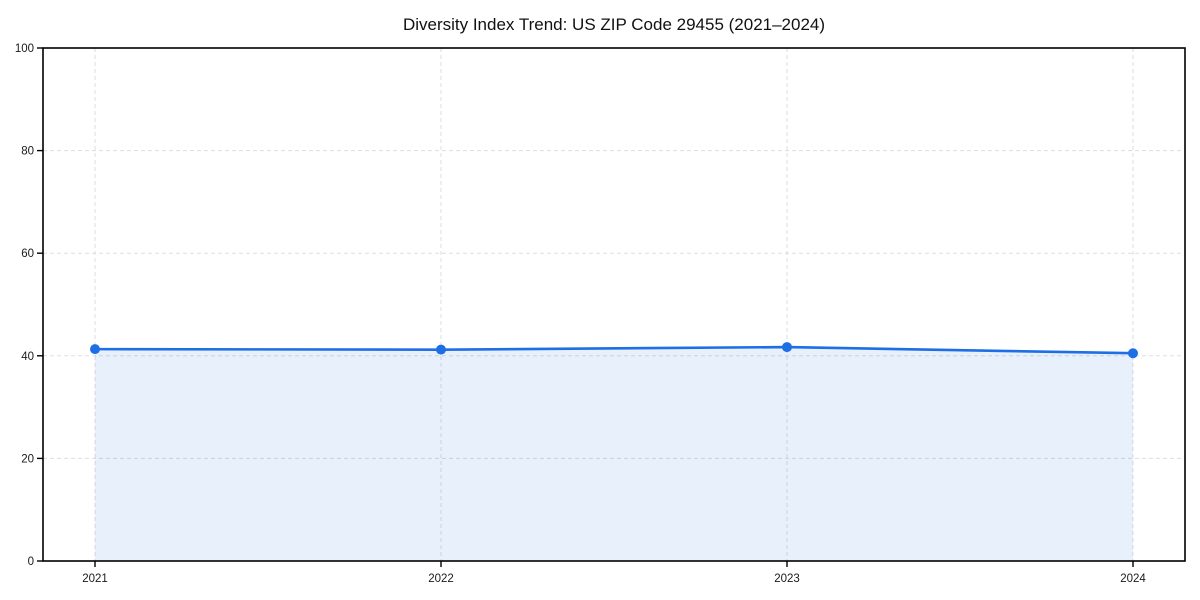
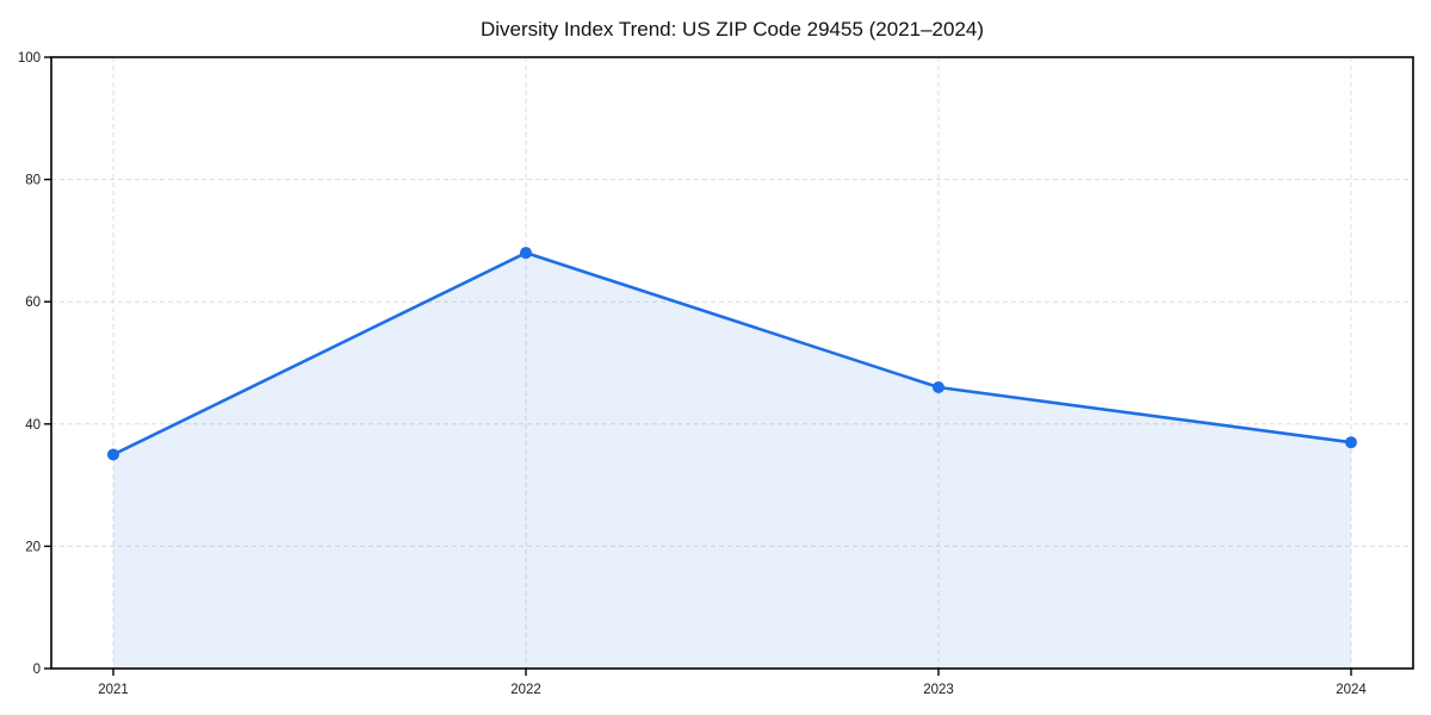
2021: 41 -> 35
2022: 41 -> 68
2023: 42 -> 46
2024: 40 -> 37
